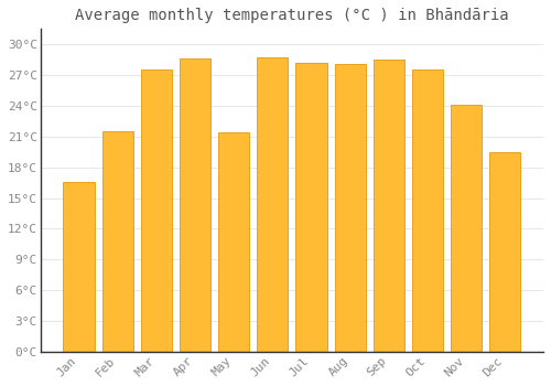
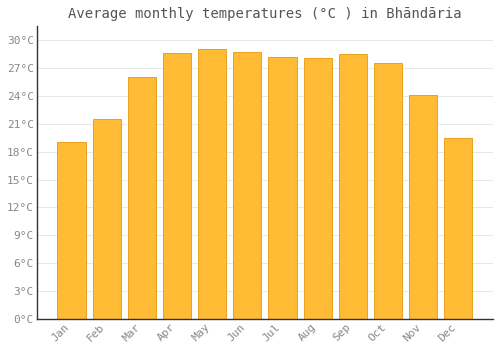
Jan: 16.6°C -> 19.0°C
Mar: 27.6°C -> 26.0°C
May: 21.4°C -> 29.1°C
